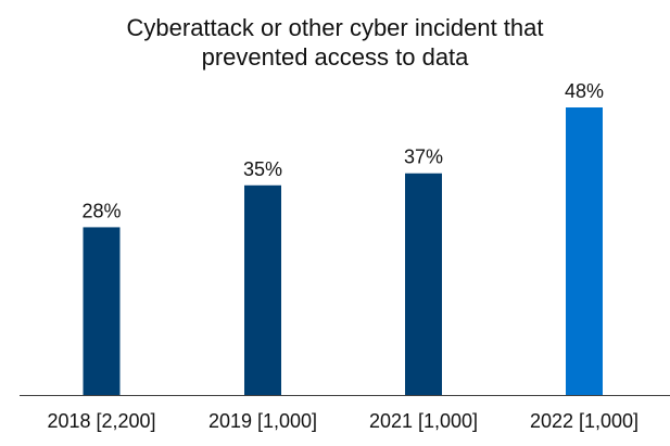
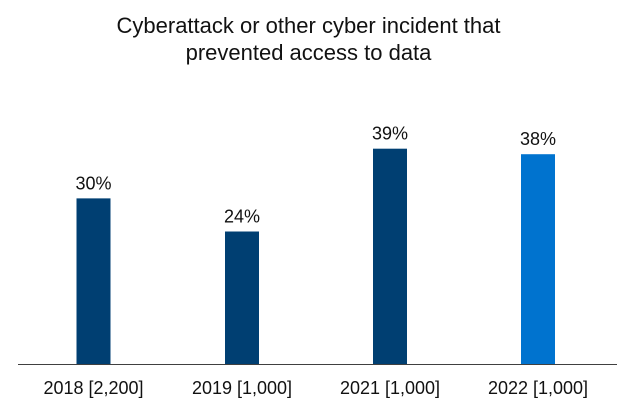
2018 [2,200]: 28% -> 30%
2019 [1,000]: 35% -> 24%
2021 [1,000]: 37% -> 39%
2022 [1,000]: 48% -> 38%
